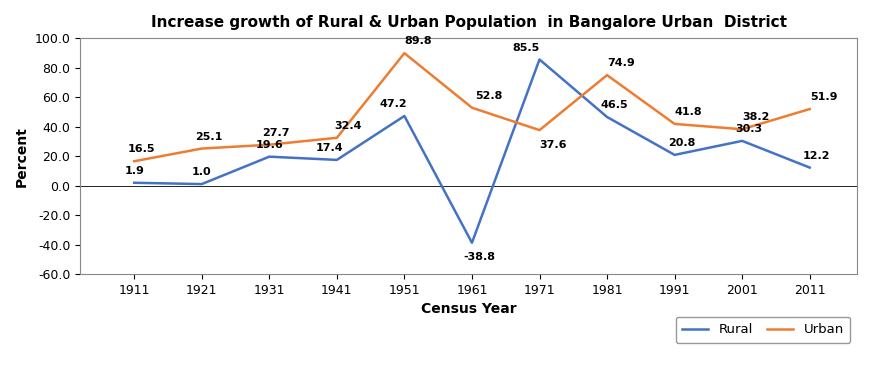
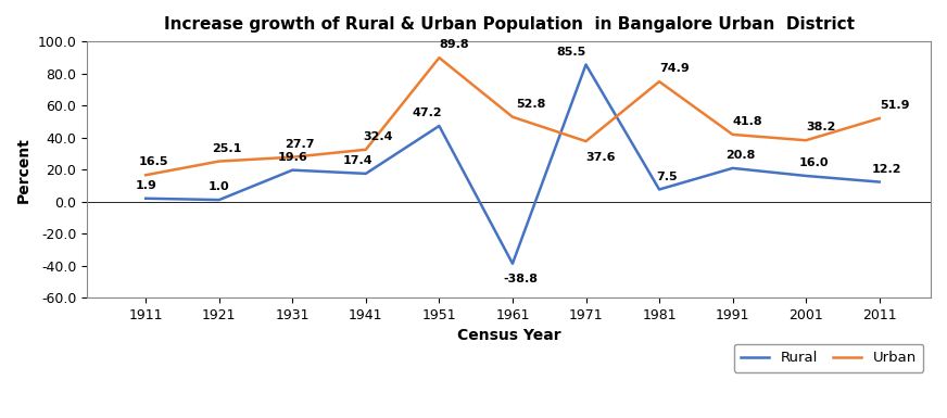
Rural/1981: 46.5 -> 7.5
Rural/2001: 30.3 -> 16.0
